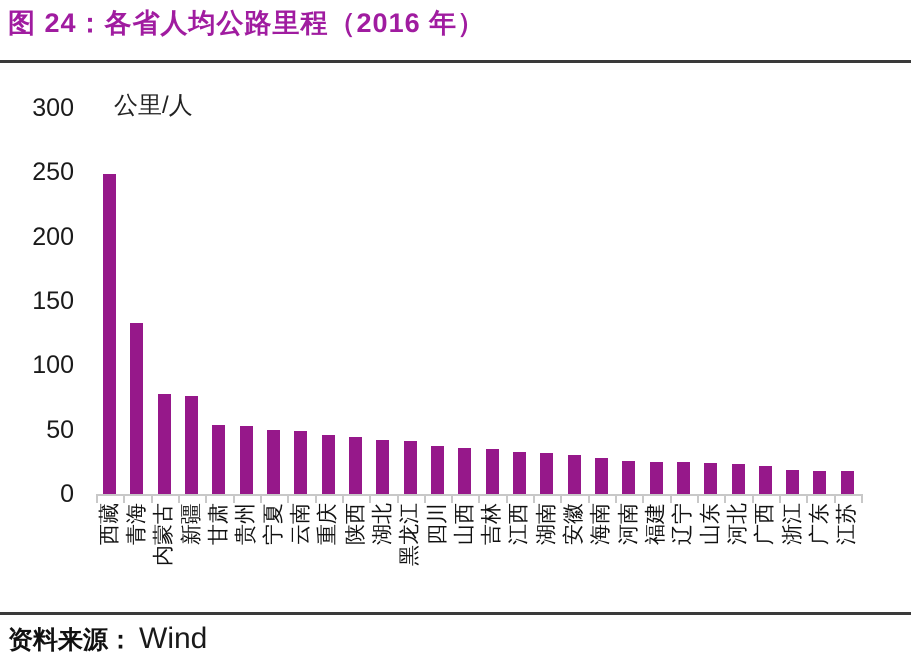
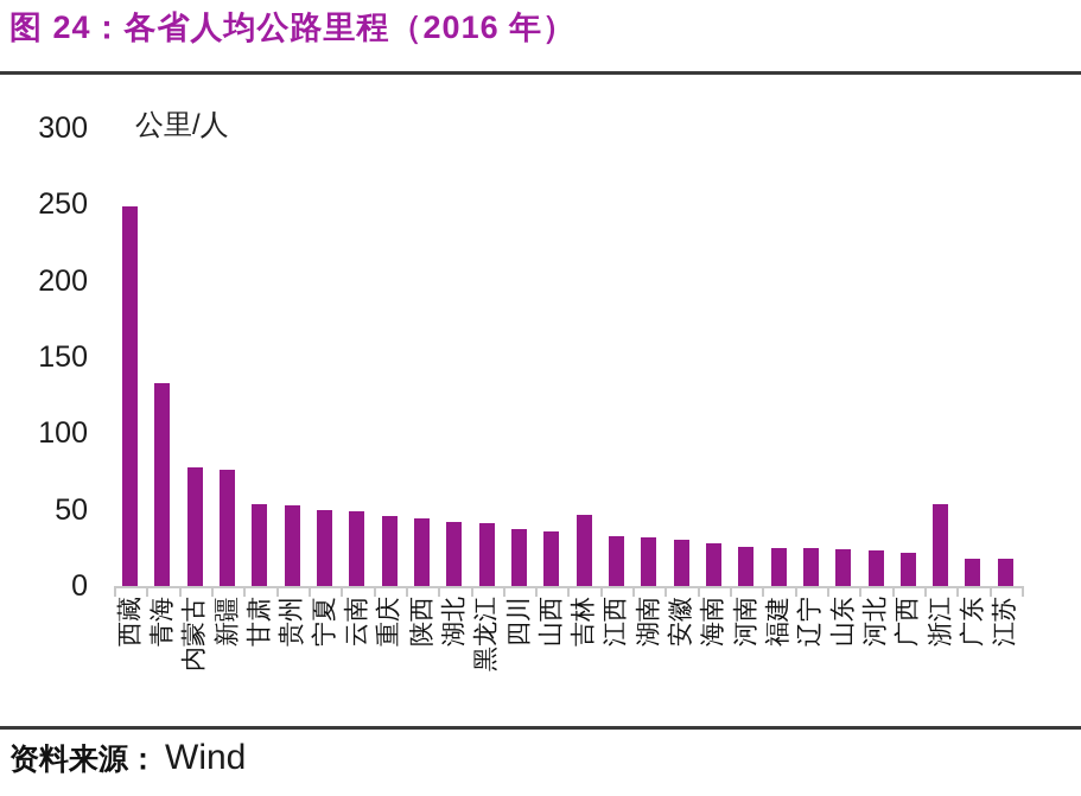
吉林: 35 -> 47
浙江: 19 -> 54
